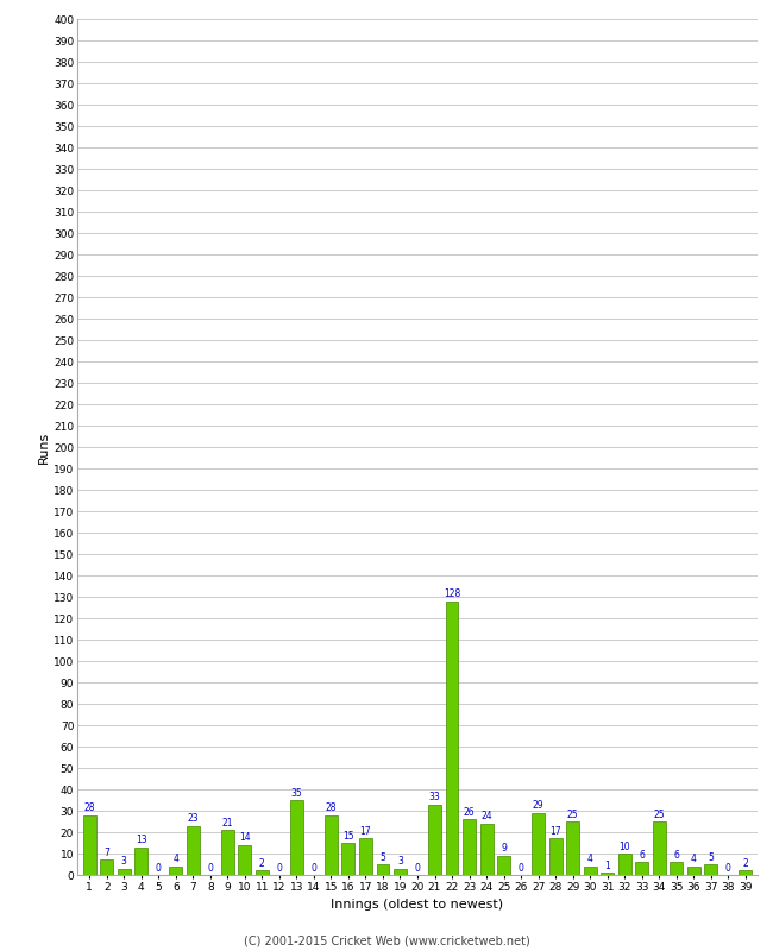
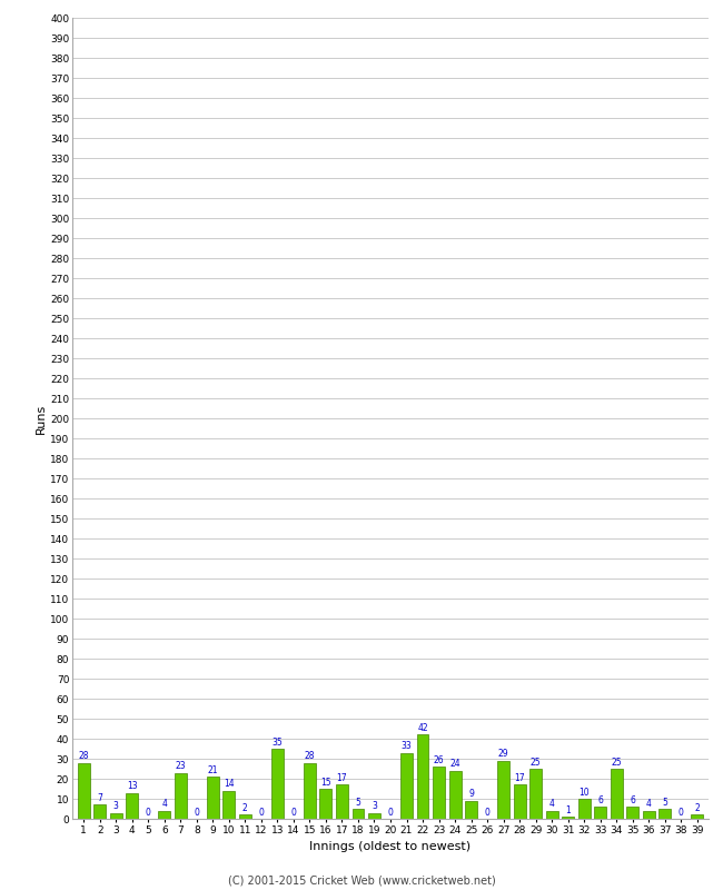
22: 128 -> 42
